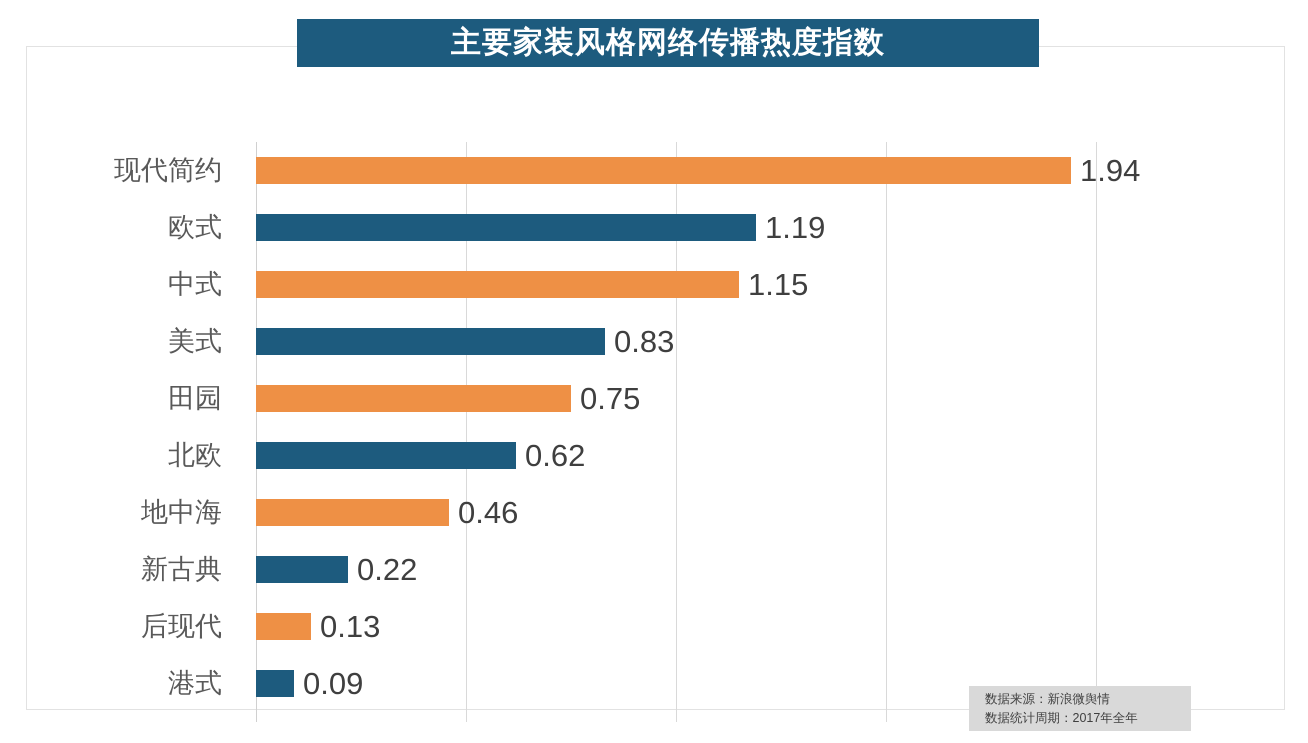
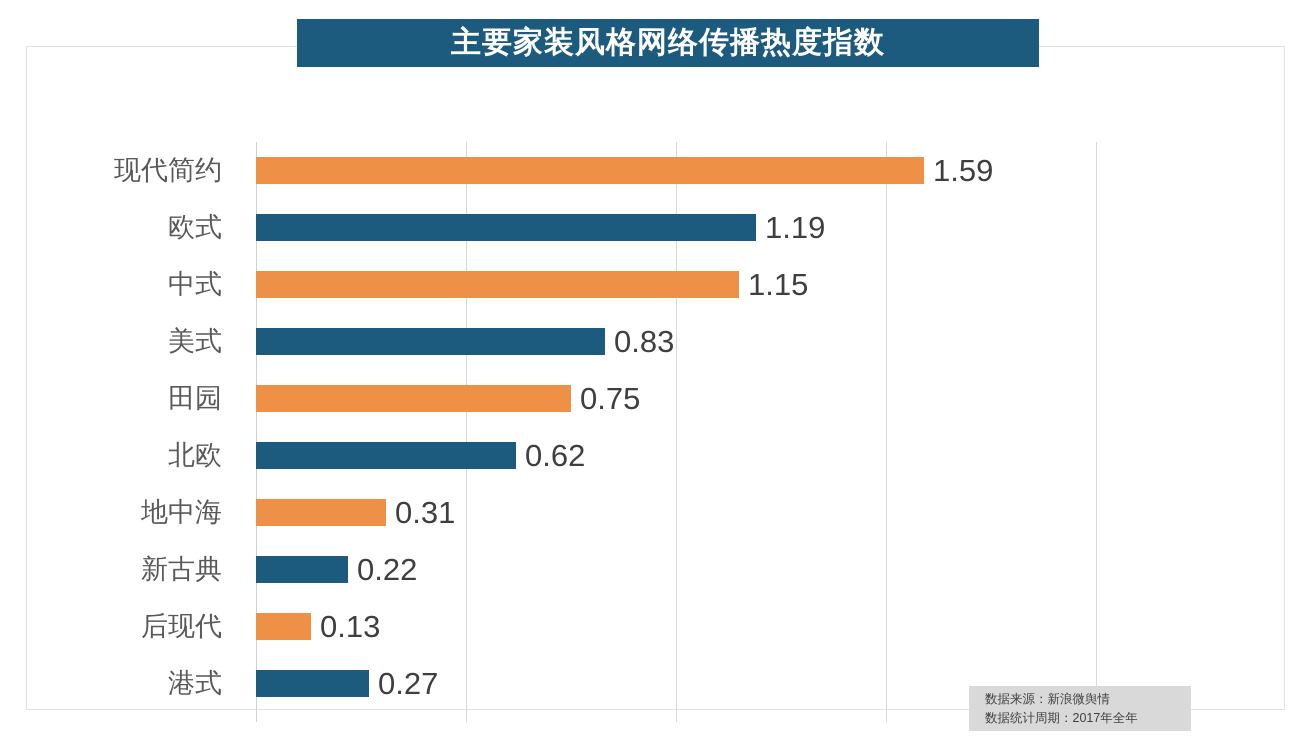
现代简约: 1.94 -> 1.59
地中海: 0.46 -> 0.31
港式: 0.09 -> 0.27
